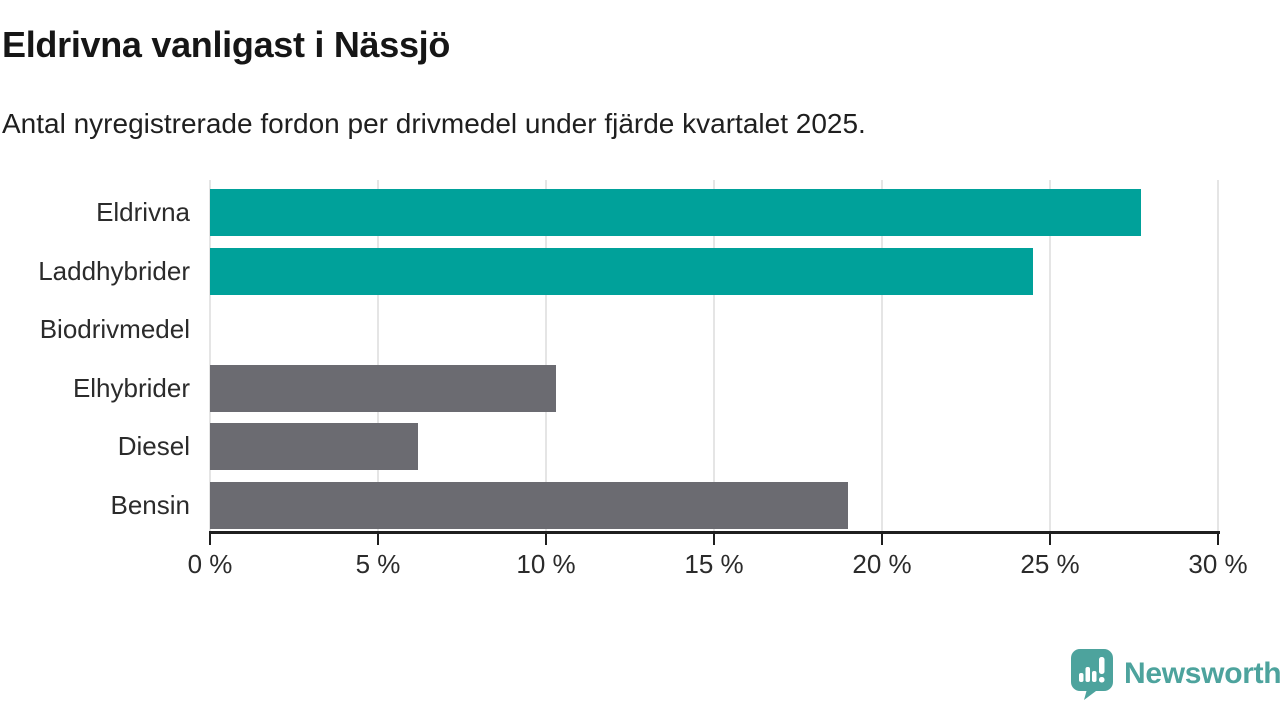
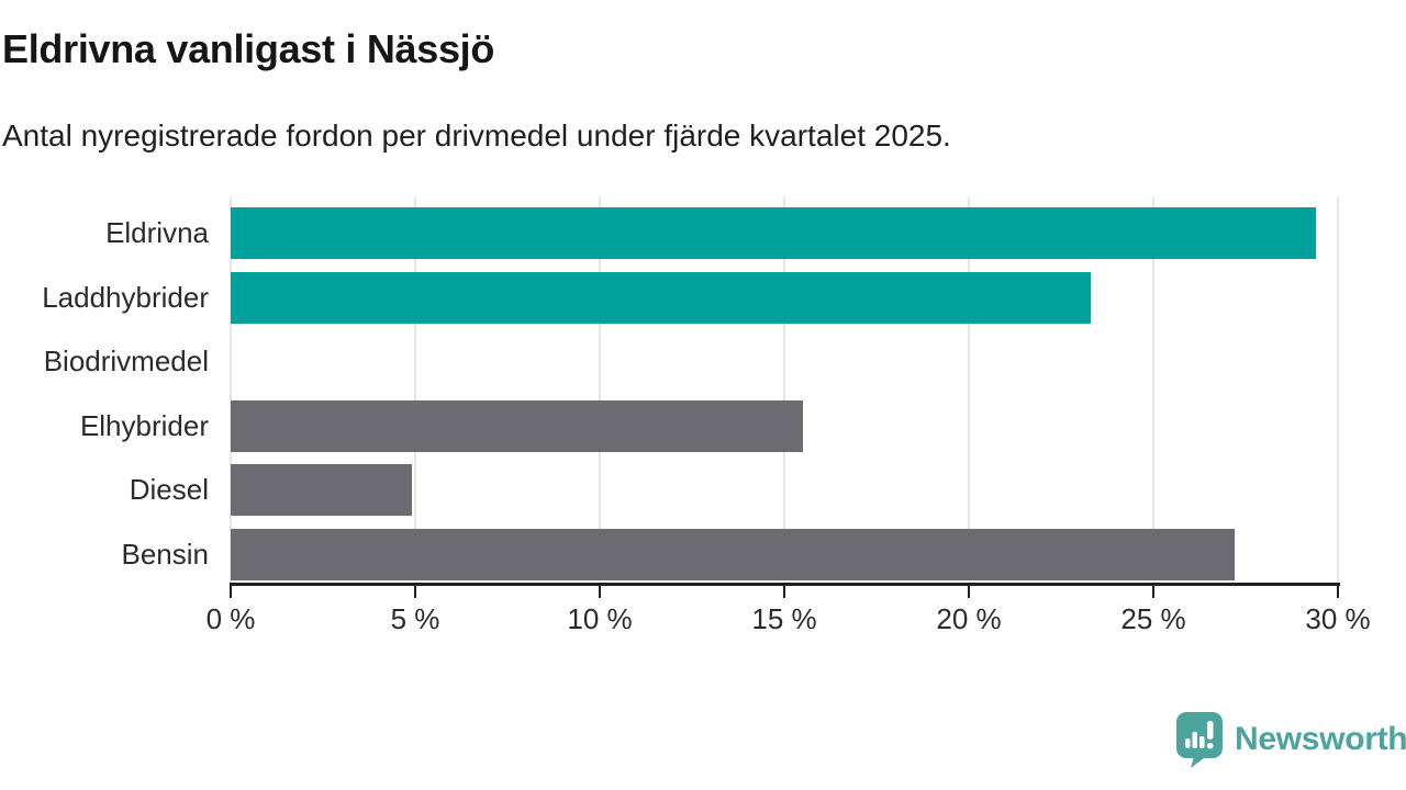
Eldrivna: 27.7% -> 29.4%
Laddhybrider: 24.5% -> 23.3%
Elhybrider: 10.3% -> 15.5%
Diesel: 6.2% -> 4.9%
Bensin: 19.0% -> 27.2%
